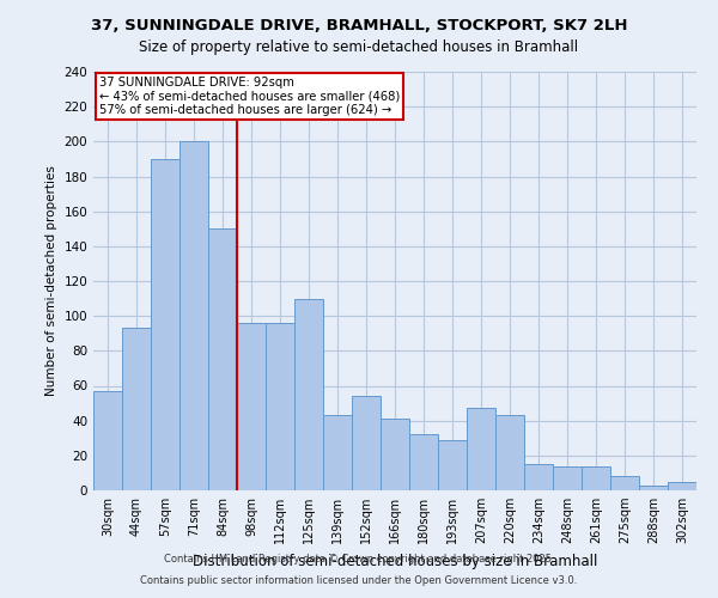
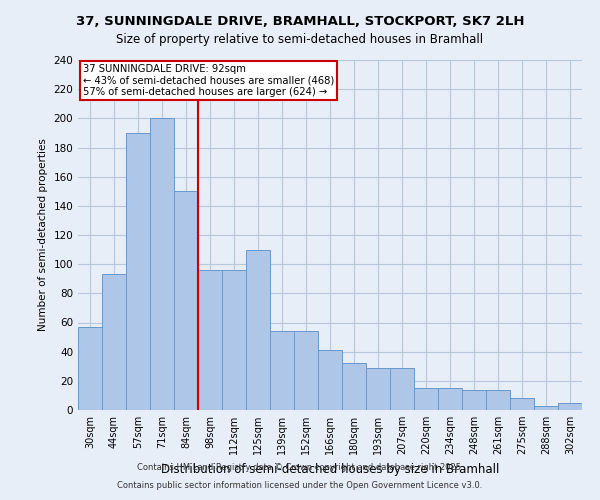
139sqm: 43 -> 54
207sqm: 47 -> 29
220sqm: 43 -> 15
